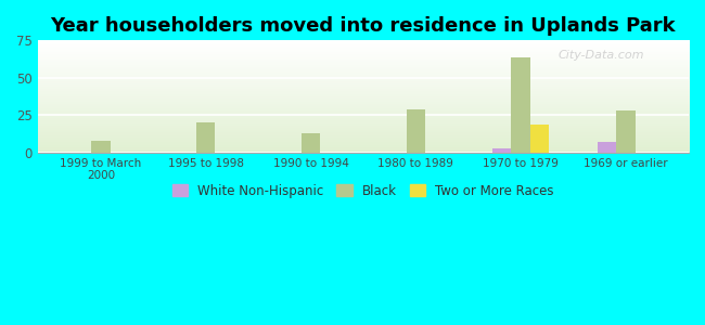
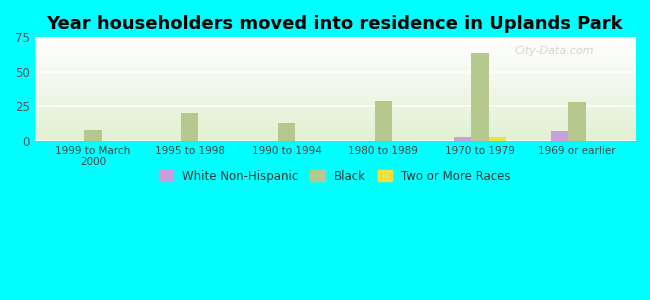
Two or More Races/1970 to 1979: 19 -> 3
